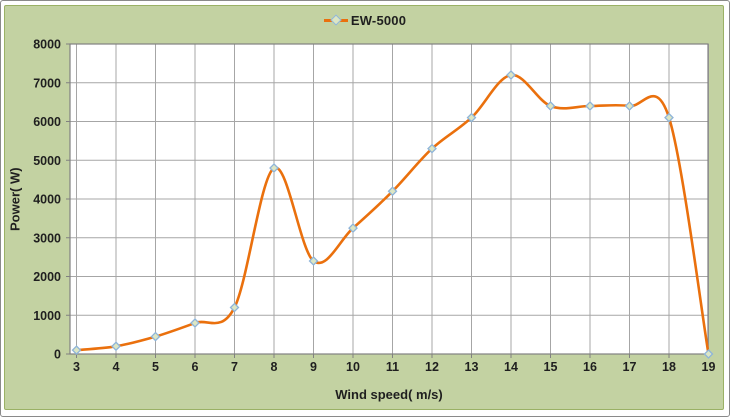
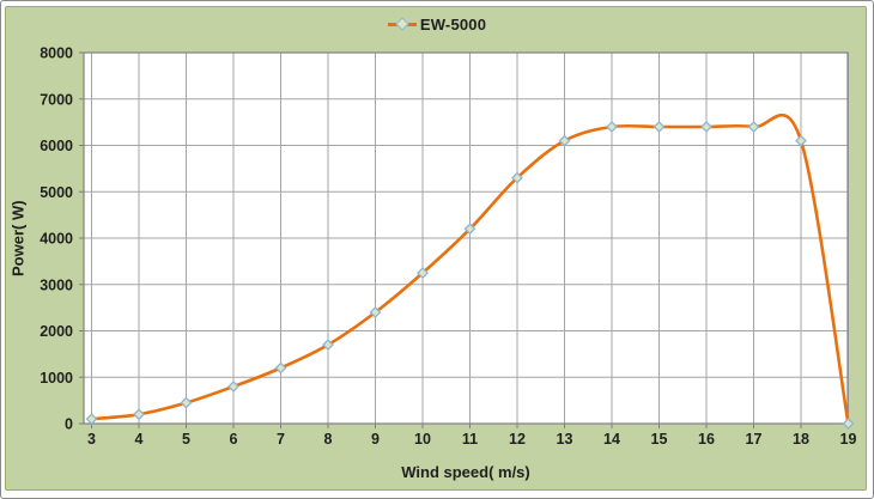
8: 4800 -> 1700
14: 7200 -> 6400
